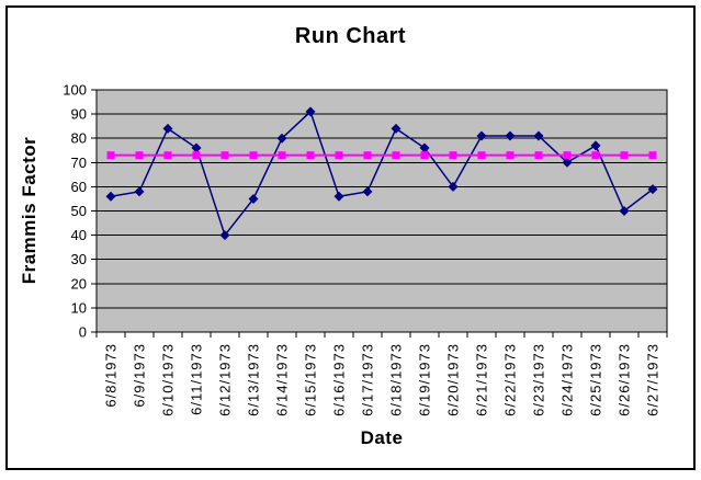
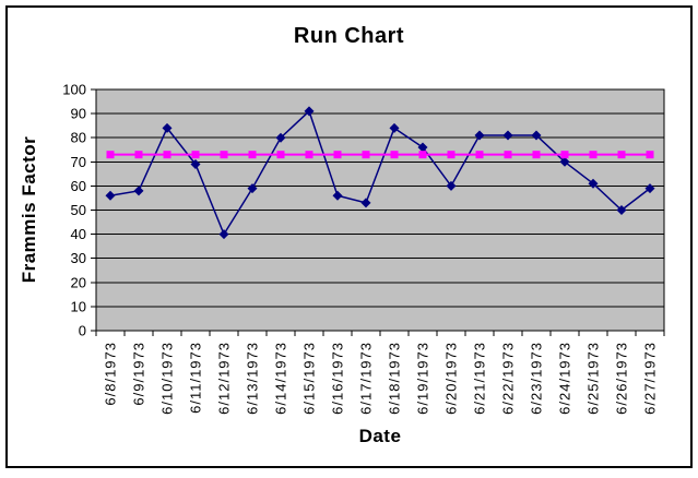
Frammis Factor/6/11/1973: 76 -> 69
Frammis Factor/6/13/1973: 55 -> 59
Frammis Factor/6/17/1973: 58 -> 53
Frammis Factor/6/25/1973: 77 -> 61
